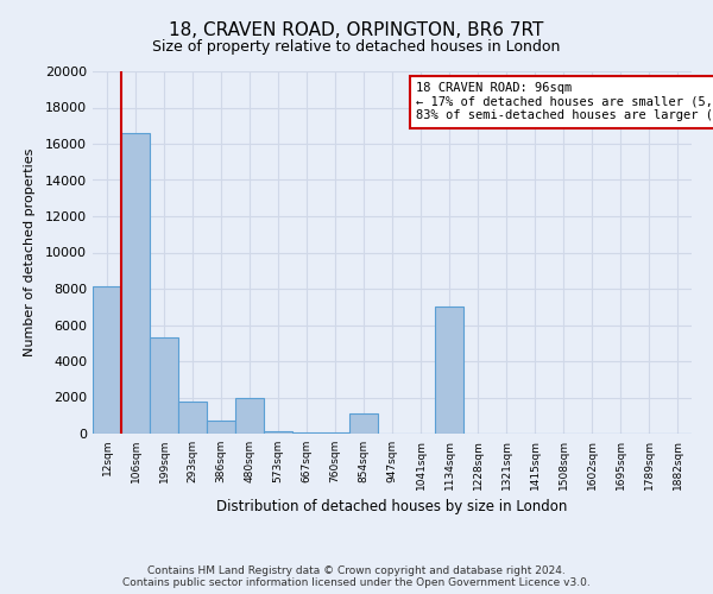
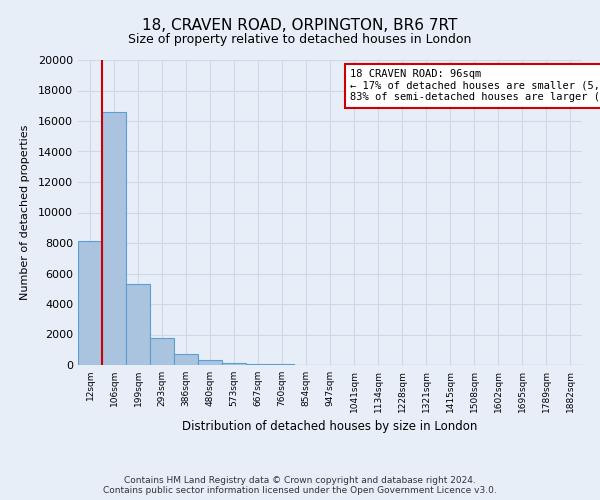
480sqm: 2000 -> 300
854sqm: 1100 -> 0
1134sqm: 7000 -> 0
